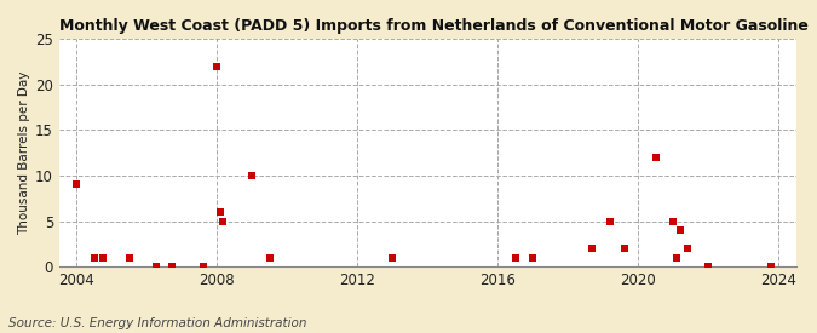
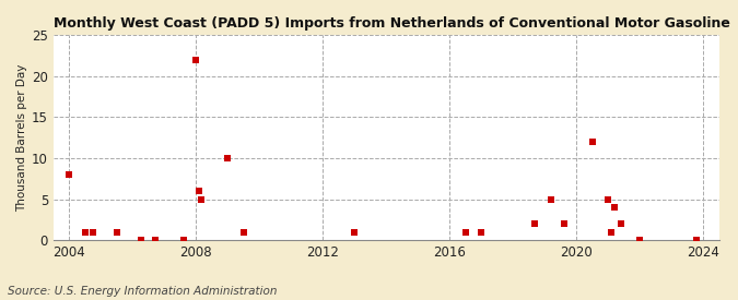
2004: 9 -> 8
